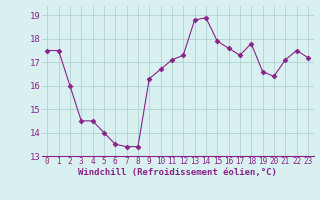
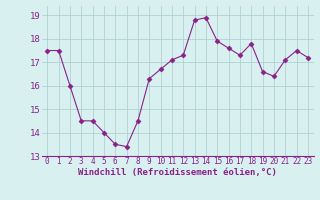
8: 13.4 -> 14.5
